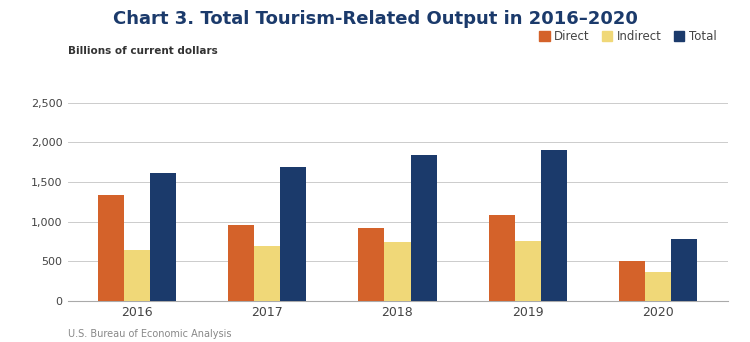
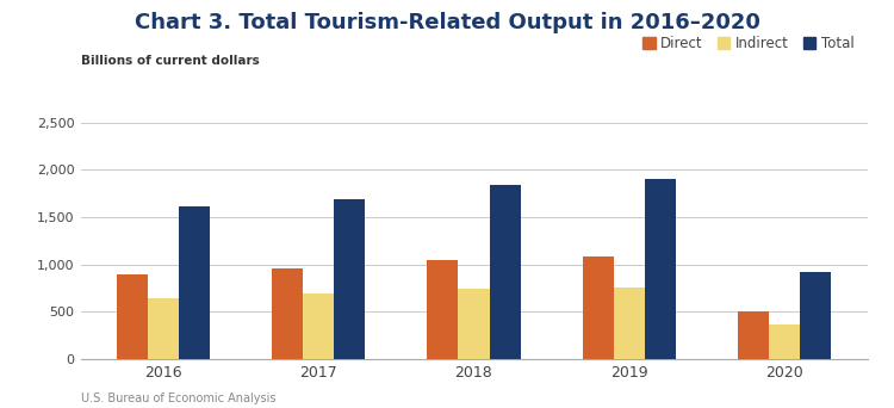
Direct/2016: 1,340 -> 900
Direct/2018: 920 -> 1,050
Total/2020: 780 -> 920
